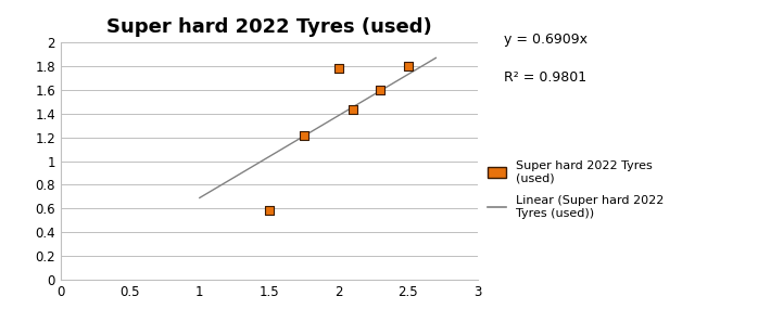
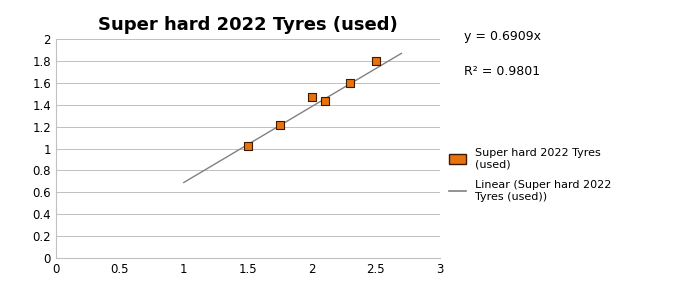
1.5: 0.59 -> 1.02
2: 1.78 -> 1.47
